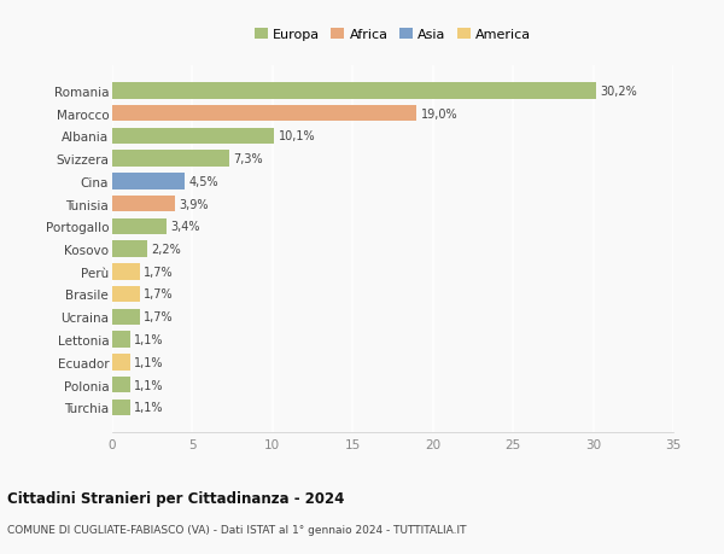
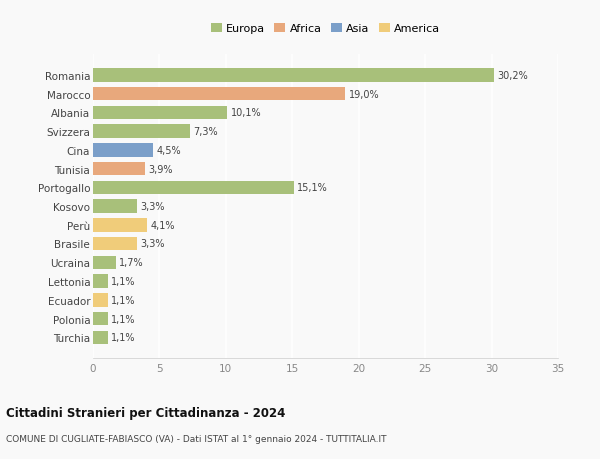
Portogallo: 3,4% -> 15,1%
Kosovo: 2,2% -> 3,3%
Perù: 1,7% -> 4,1%
Brasile: 1,7% -> 3,3%
